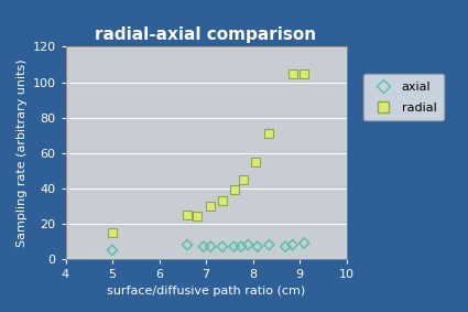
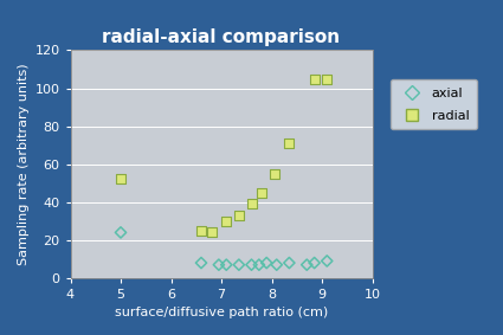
axial/5: 5 -> 24
radial/5: 15 -> 52
